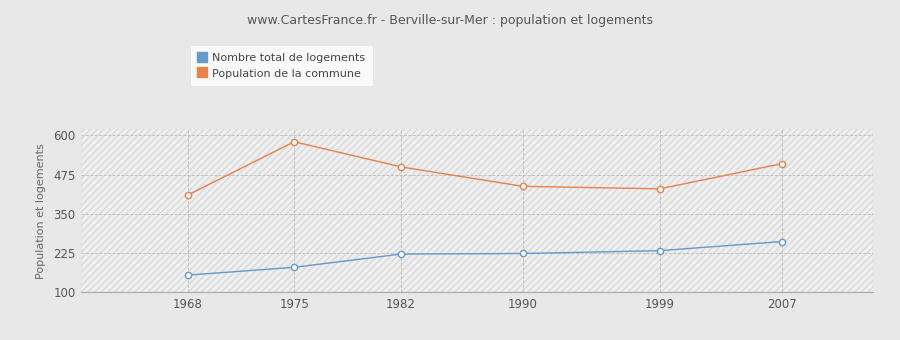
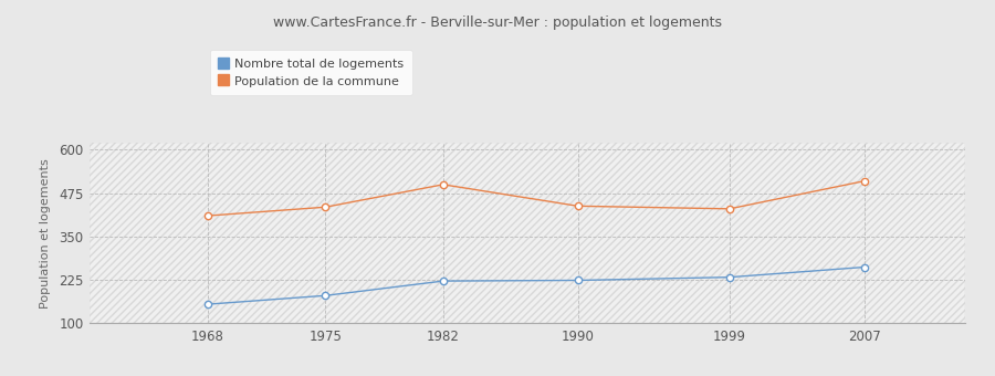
Population de la commune/1975: 580 -> 435
